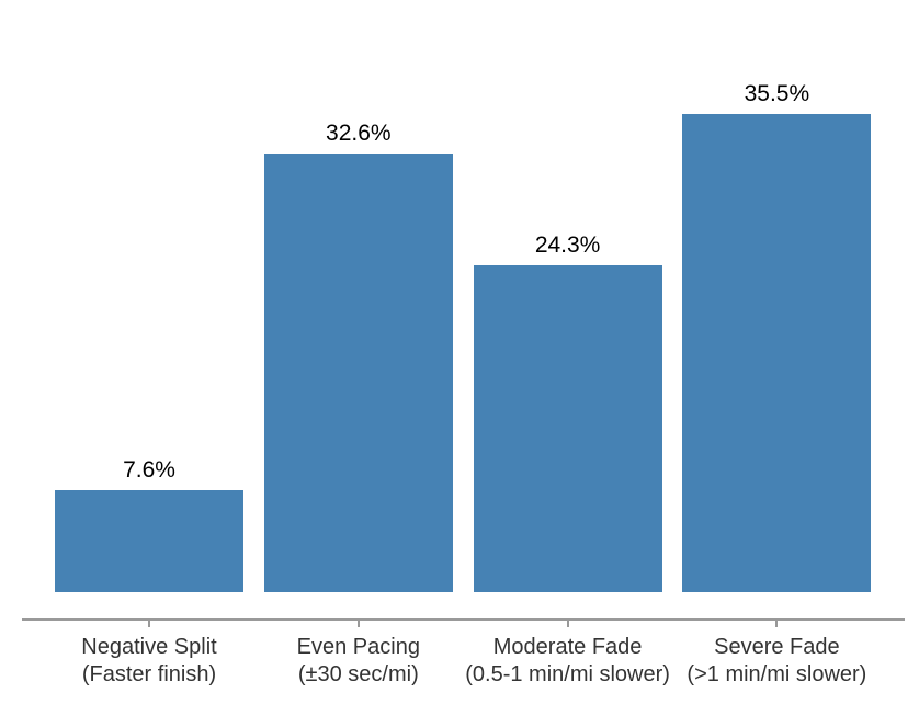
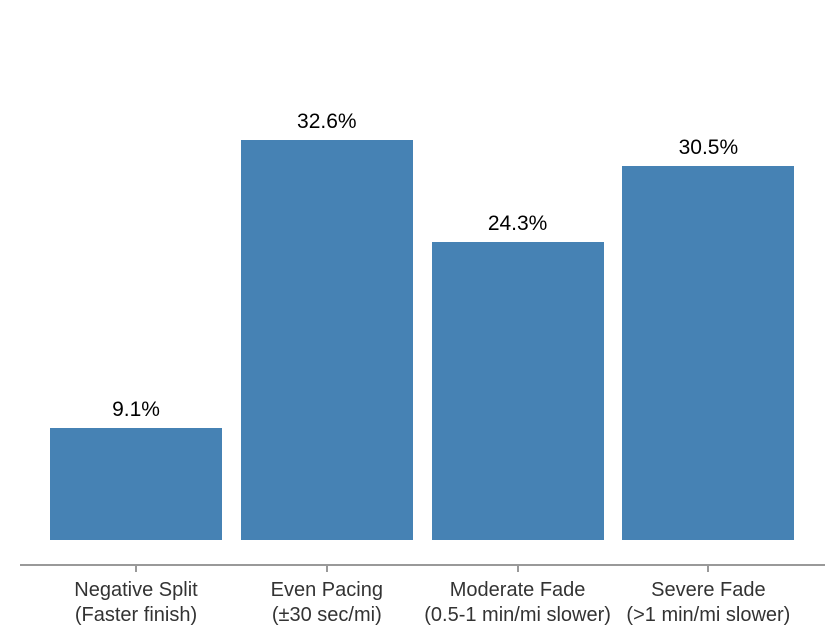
Negative Split (Faster finish): 7.6% -> 9.1%
Severe Fade (>1 min/mi slower): 35.5% -> 30.5%
